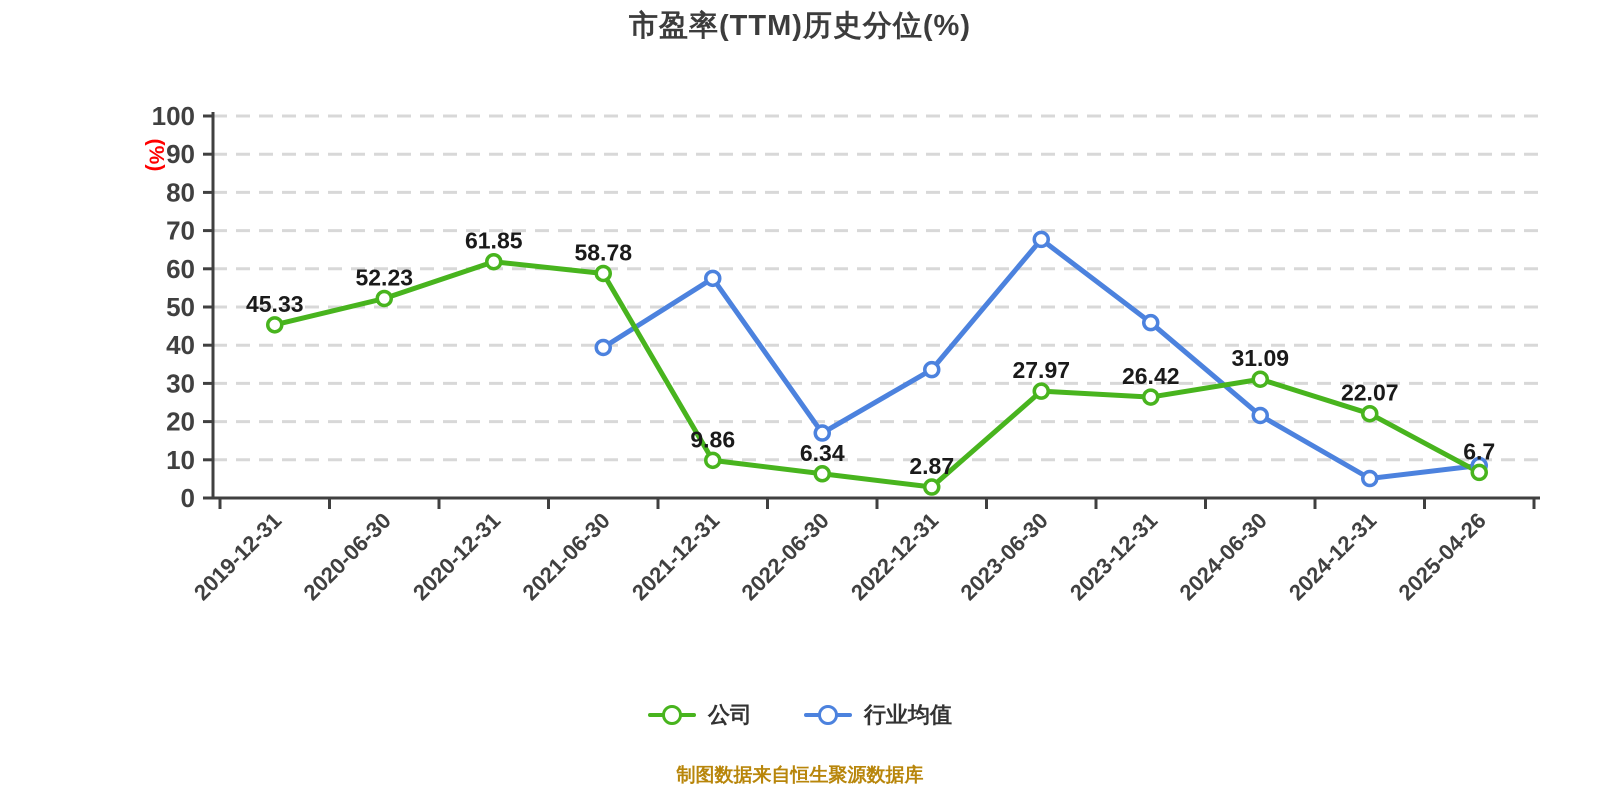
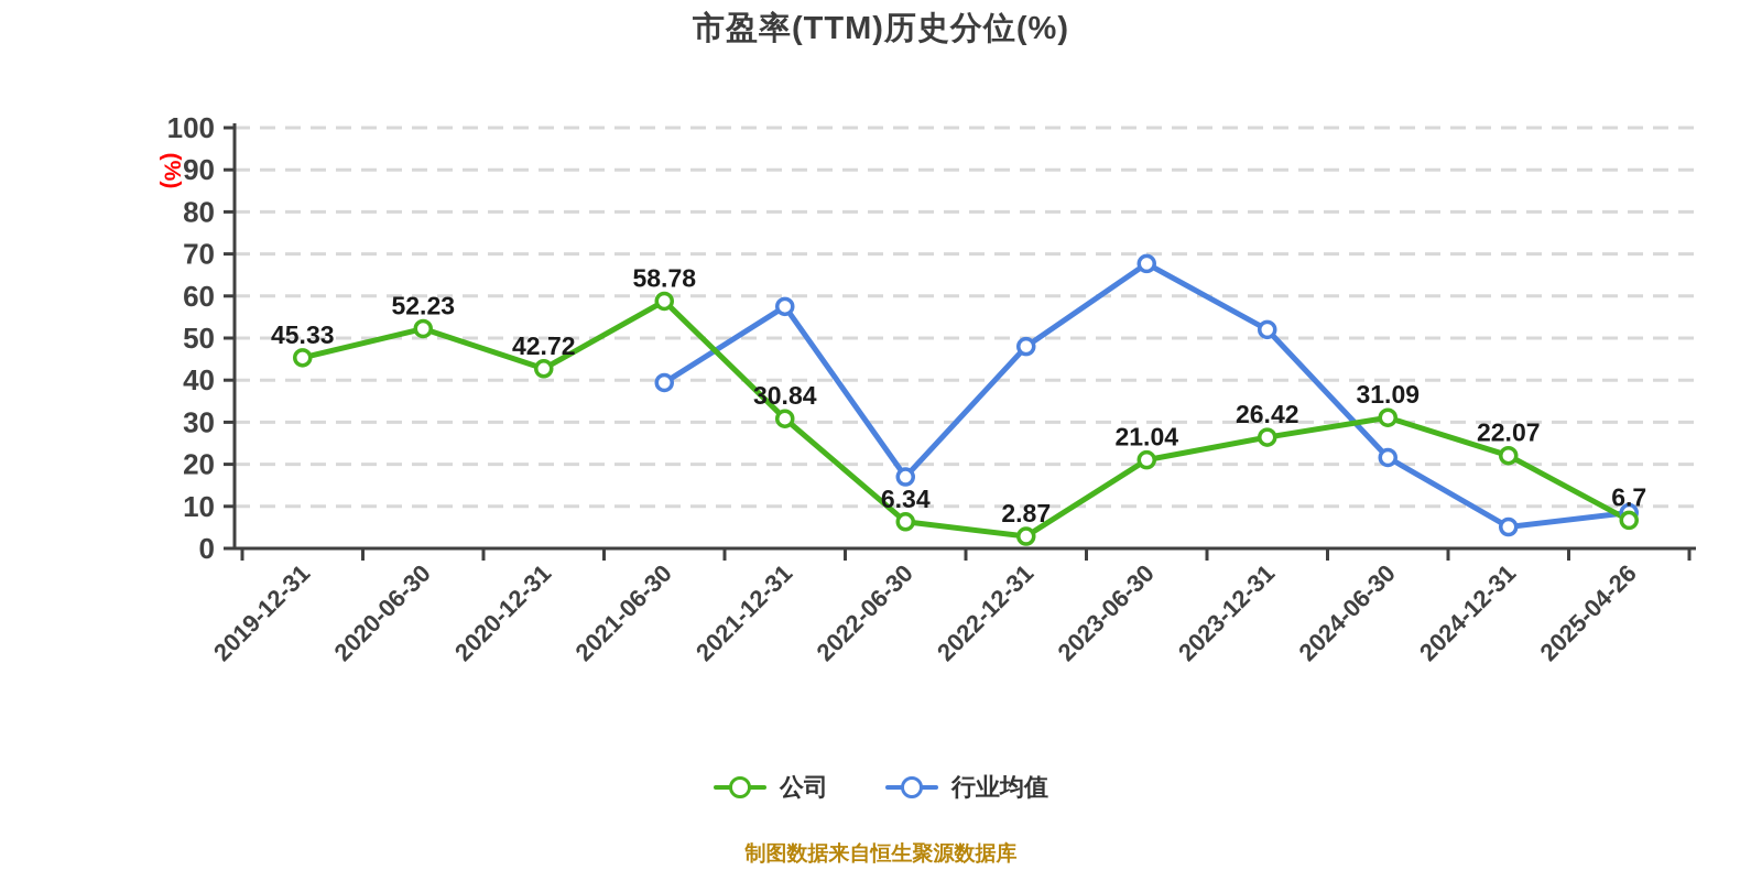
公司/2020-12-31: 61.85 -> 42.72
公司/2021-12-31: 9.86 -> 30.84
行业均值/2022-12-31: 34 -> 48
公司/2023-06-30: 27.97 -> 21.04
行业均值/2023-12-31: 46 -> 52
